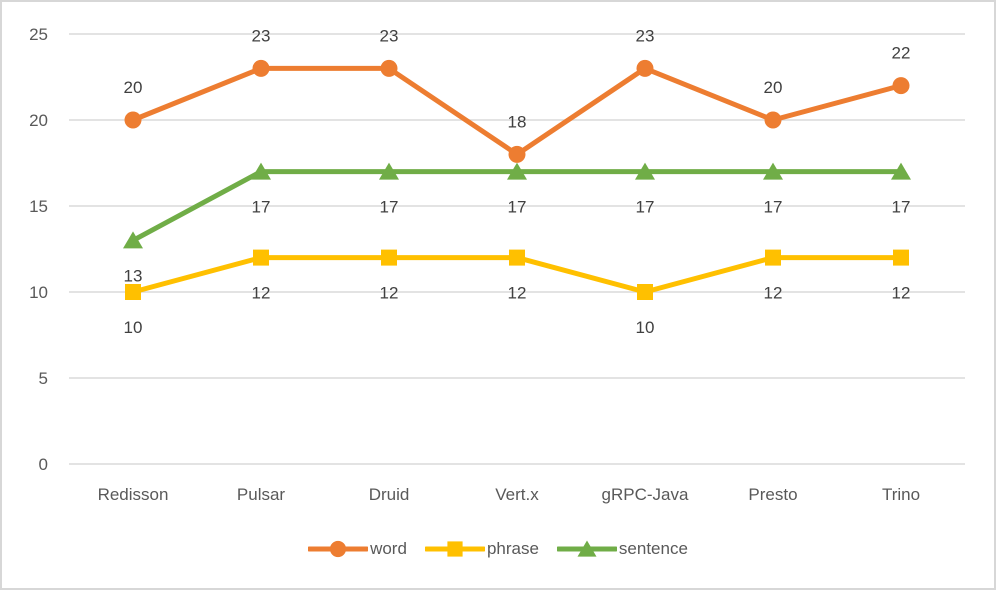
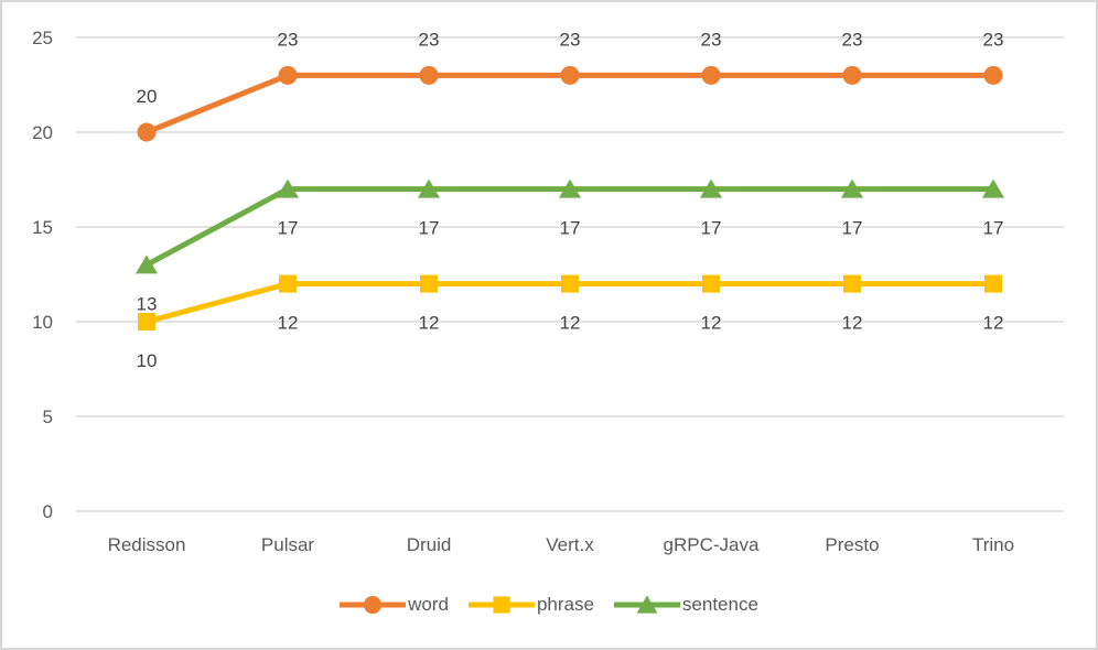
word/Vert.x: 18 -> 23
phrase/gRPC-Java: 10 -> 12
word/Presto: 20 -> 23
word/Trino: 22 -> 23
